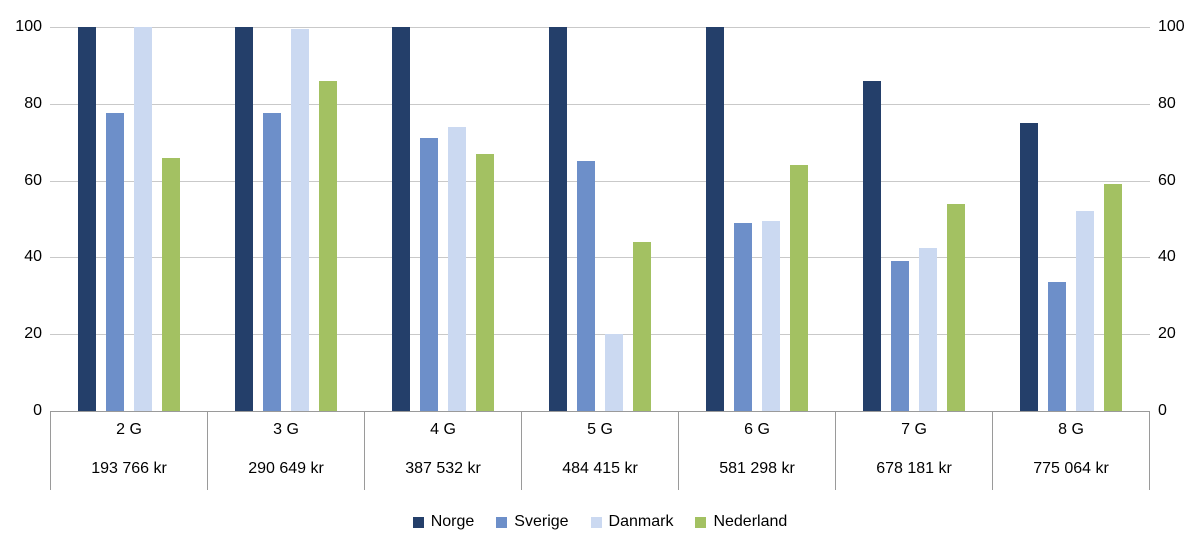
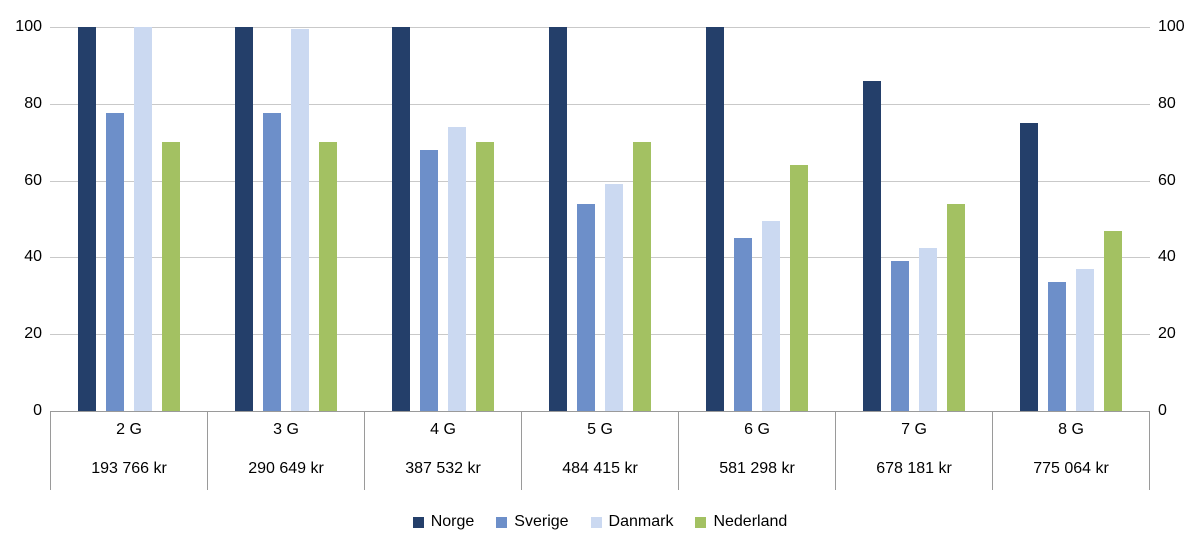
Nederland/2 G: 66 -> 70
Nederland/3 G: 86 -> 70
Sverige/4 G: 71 -> 68
Nederland/4 G: 67 -> 70
Sverige/5 G: 65 -> 54
Danmark/5 G: 20 -> 59
Nederland/5 G: 44 -> 70
Sverige/6 G: 49 -> 45
Danmark/8 G: 52 -> 37
Nederland/8 G: 59 -> 47
